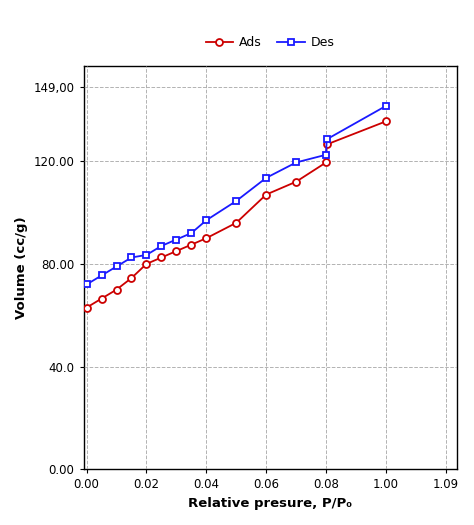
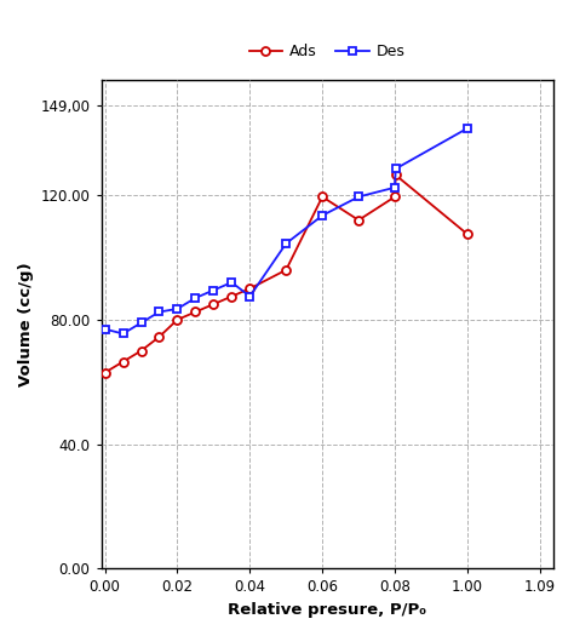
Des/0.00: 72,0 -> 77,0
Des/0.04: 97,0 -> 87,5
Ads/0.06: 107,0 -> 119,5
Ads/1.00: 135,5 -> 107,5
